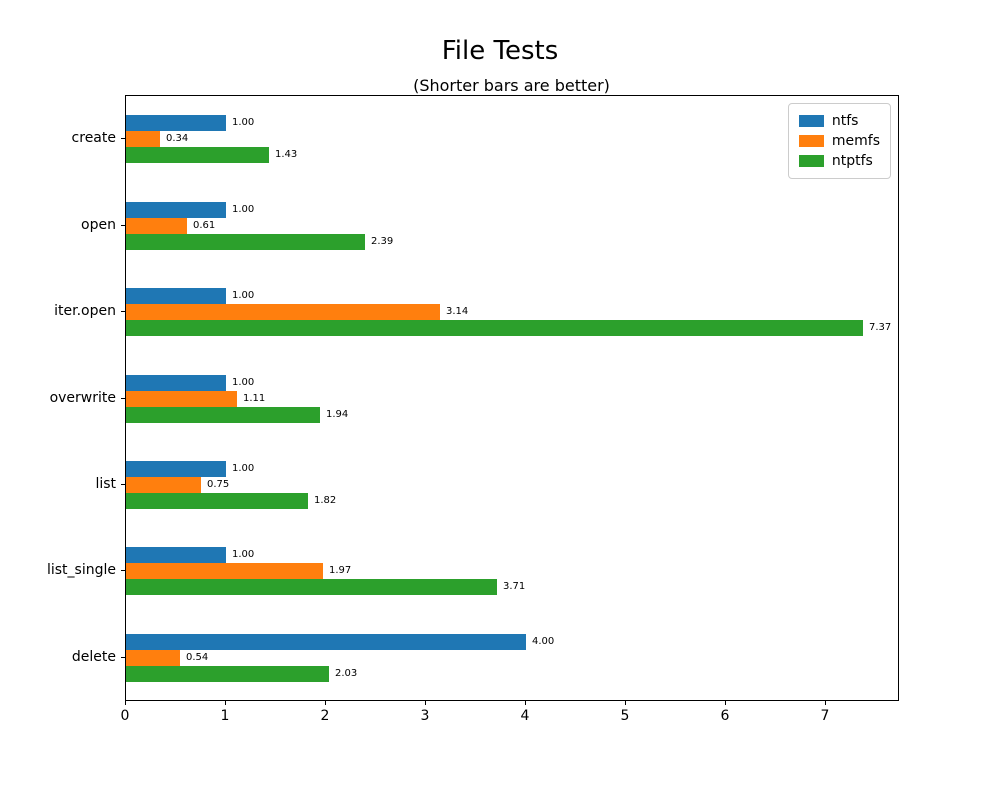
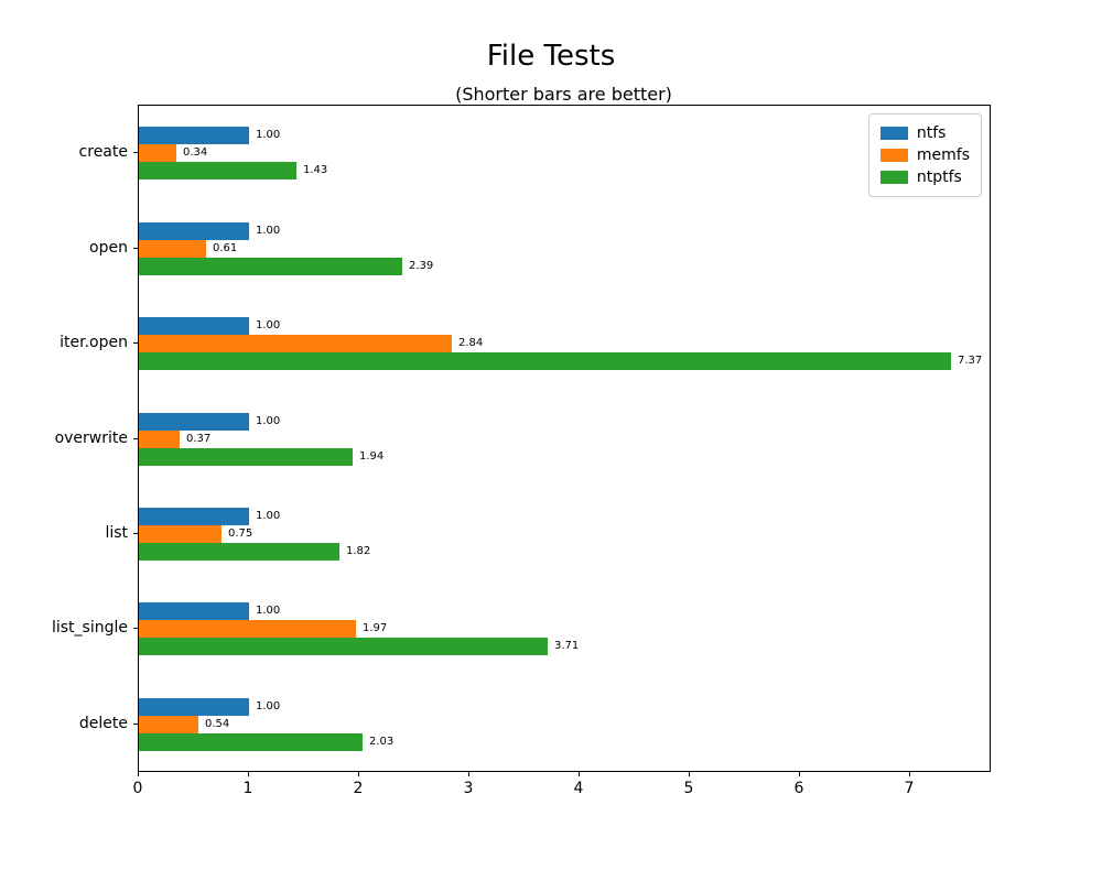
memfs/iter.open: 3.14 -> 2.84
memfs/overwrite: 1.11 -> 0.37
ntfs/delete: 4.00 -> 1.00
